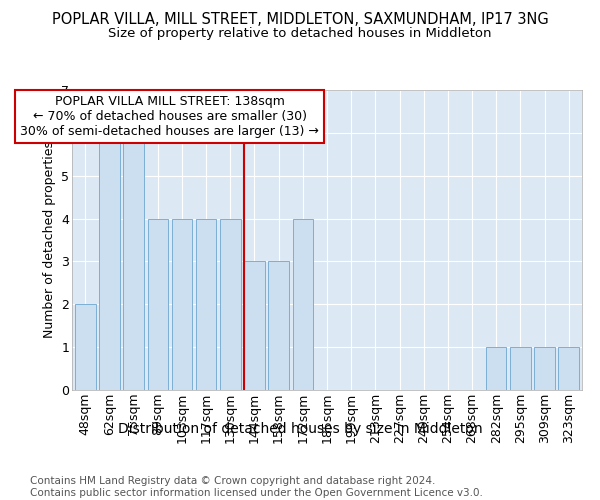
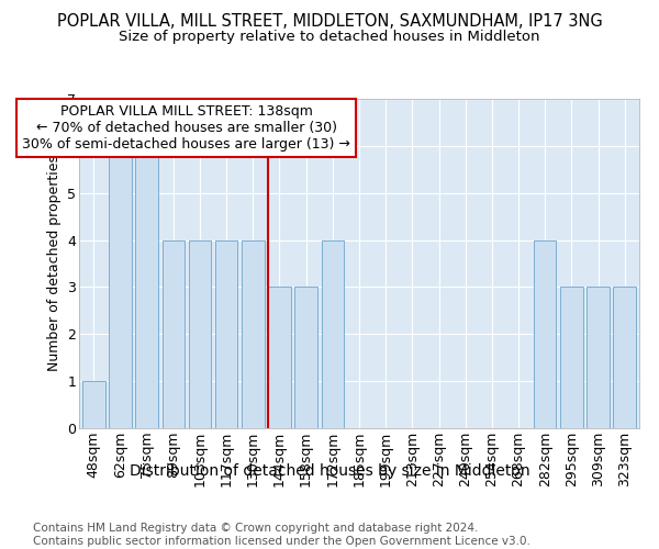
48sqm: 2 -> 1
282sqm: 1 -> 4
295sqm: 1 -> 3
309sqm: 1 -> 3
323sqm: 1 -> 3
